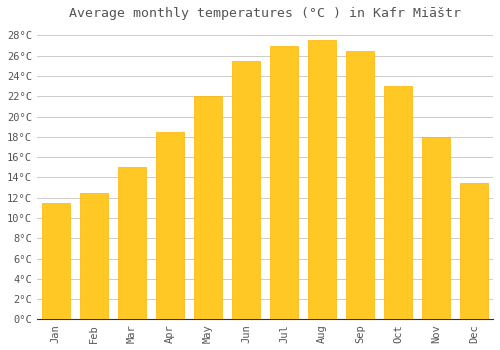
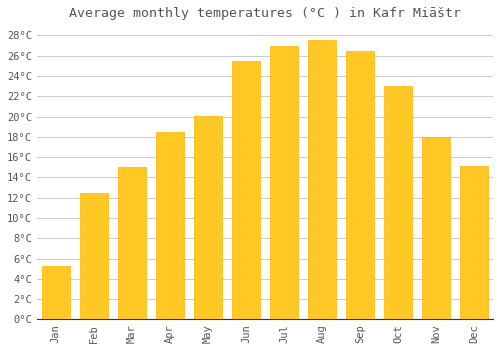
Jan: 11.5°C -> 5.3°C
May: 22.0°C -> 20.1°C
Dec: 13.5°C -> 15.1°C
